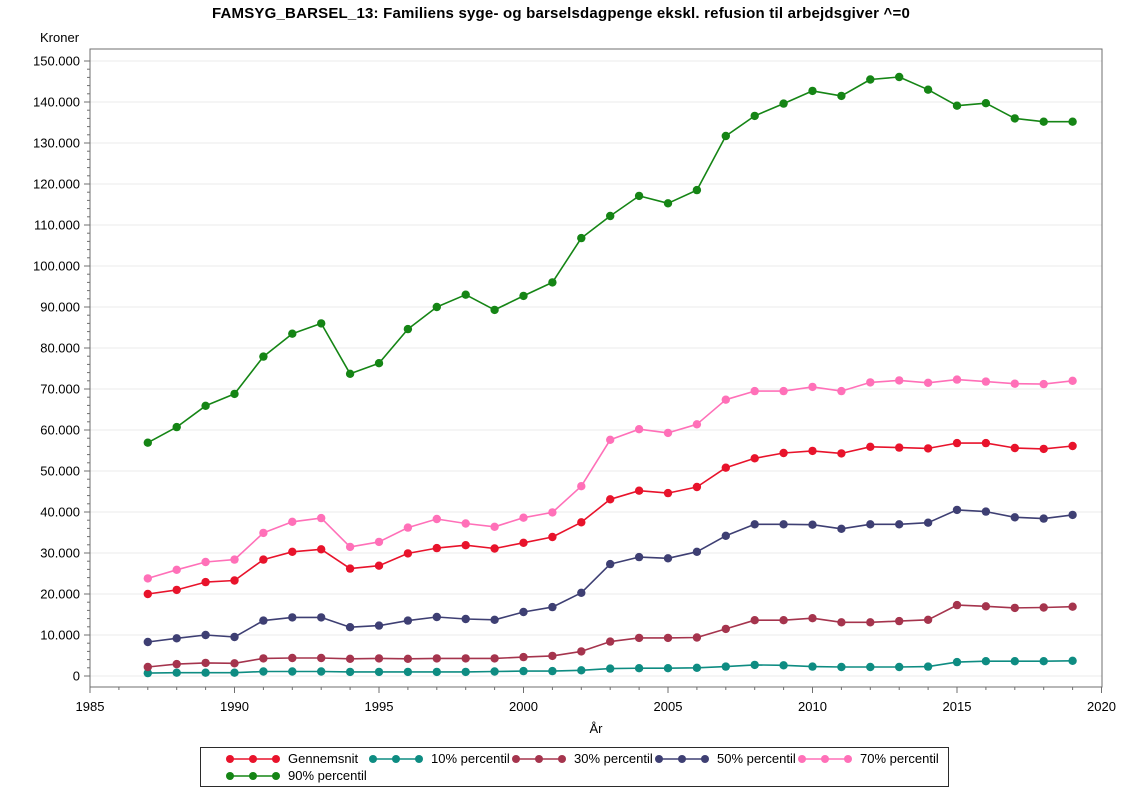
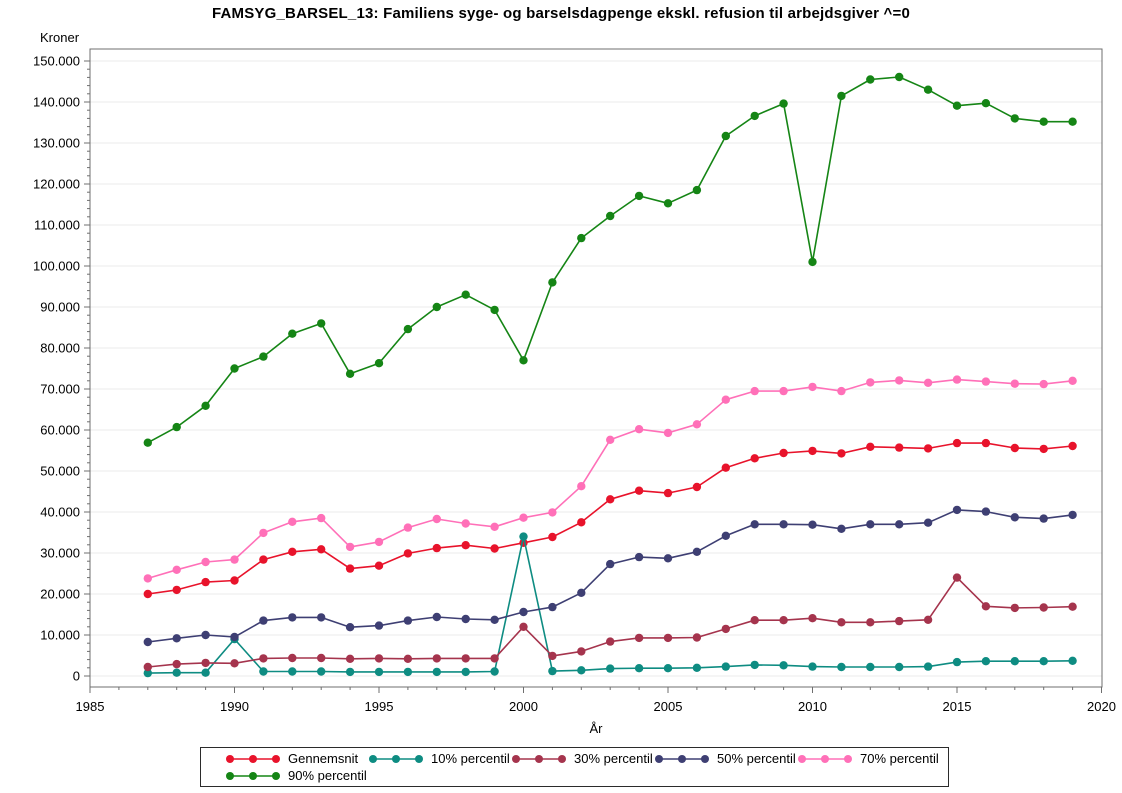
10% percentil/1990: 1000 -> 9000
90% percentil/1990: 69000 -> 75000
10% percentil/2000: 1000 -> 34000
30% percentil/2000: 5000 -> 12000
90% percentil/2000: 93000 -> 77000
90% percentil/2010: 143000 -> 101000
30% percentil/2015: 17000 -> 24000
